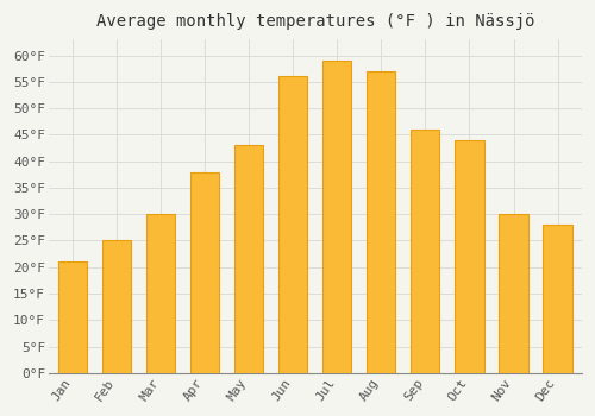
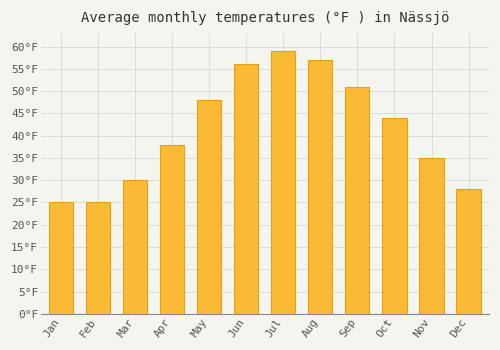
Jan: 21°F -> 25°F
May: 43°F -> 48°F
Sep: 46°F -> 51°F
Nov: 30°F -> 35°F
